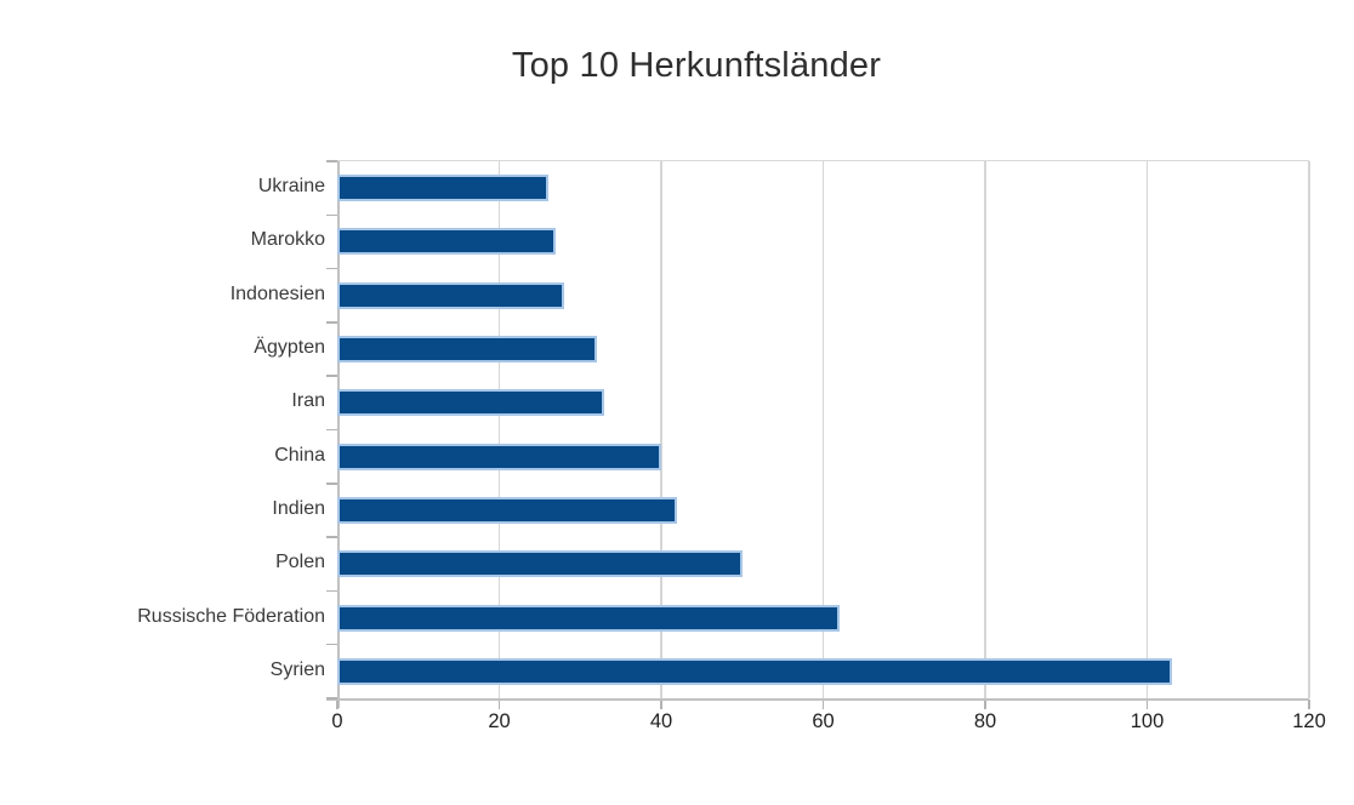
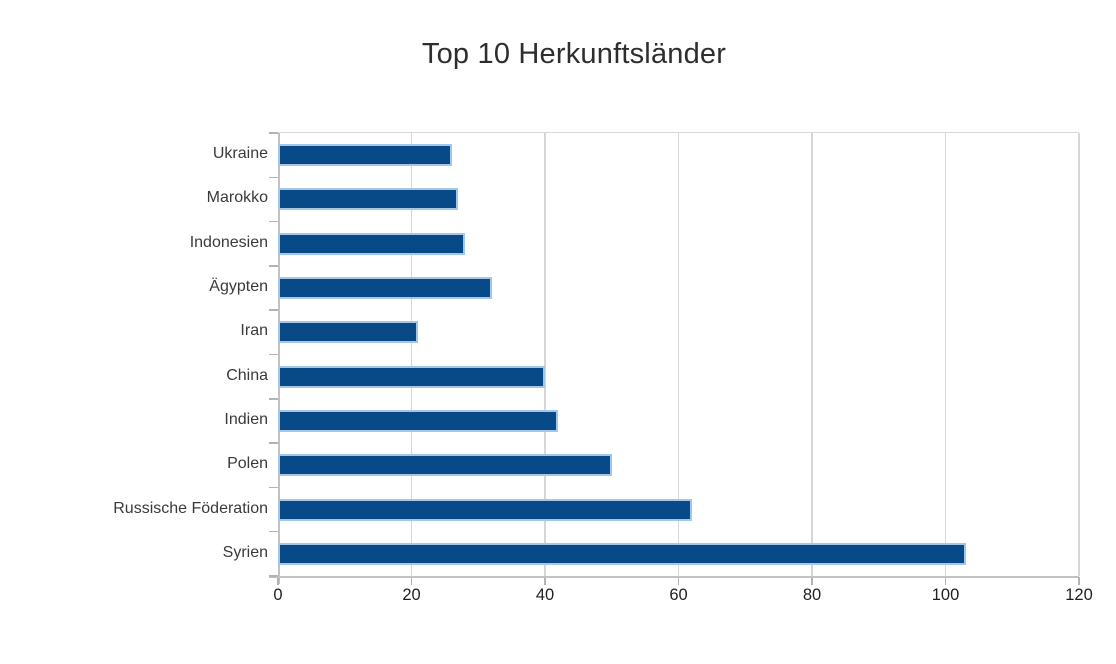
Iran: 33 -> 21
